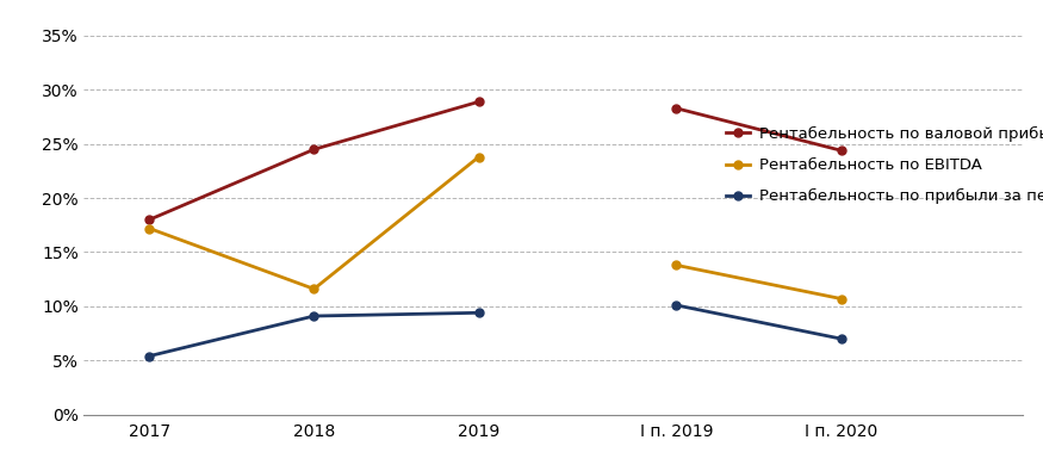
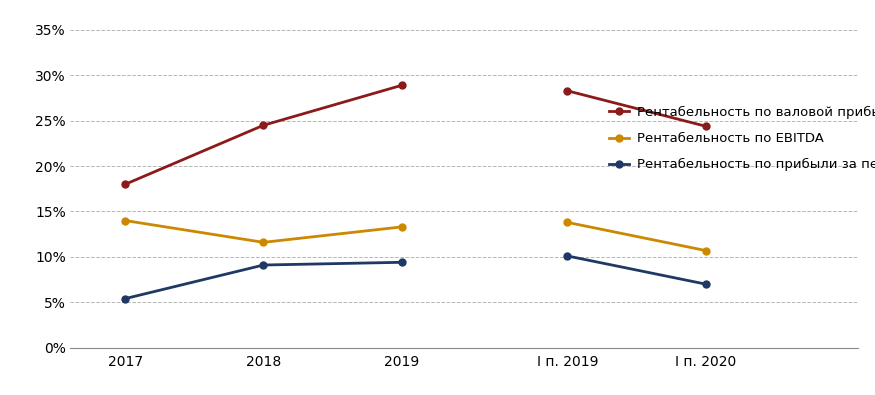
Рентабельность по EBITDA/2017: 17.2% -> 14.0%
Рентабельность по EBITDA/2019: 23.8% -> 13.3%
